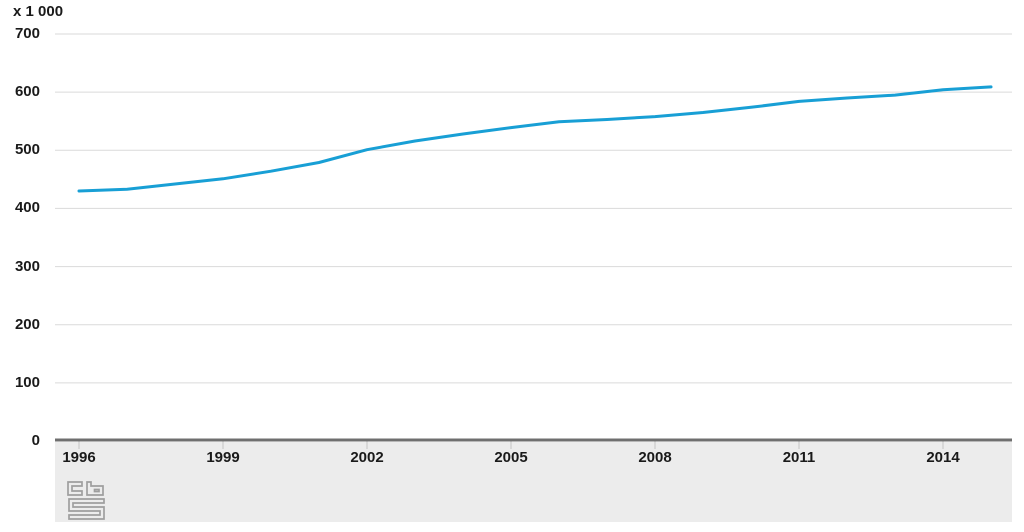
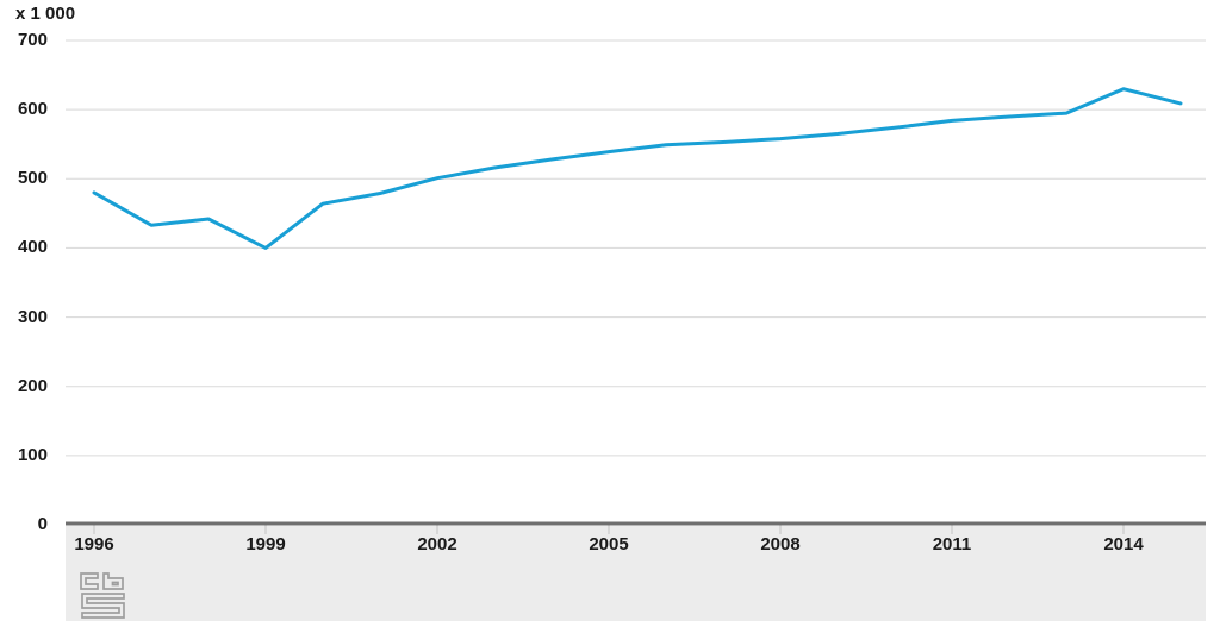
1996: 430 -> 480
1999: 450 -> 400
2014: 600 -> 630
